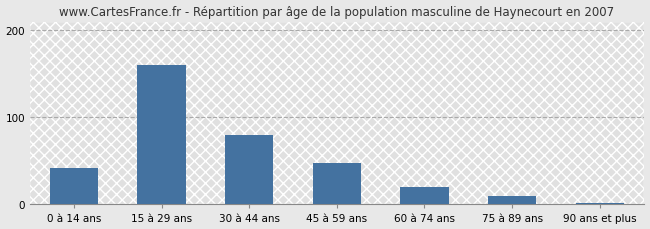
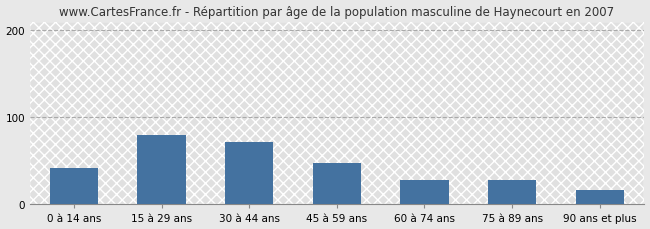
15 à 29 ans: 160 -> 80
30 à 44 ans: 80 -> 72
60 à 74 ans: 20 -> 28
75 à 89 ans: 10 -> 28
90 ans et plus: 2 -> 16
